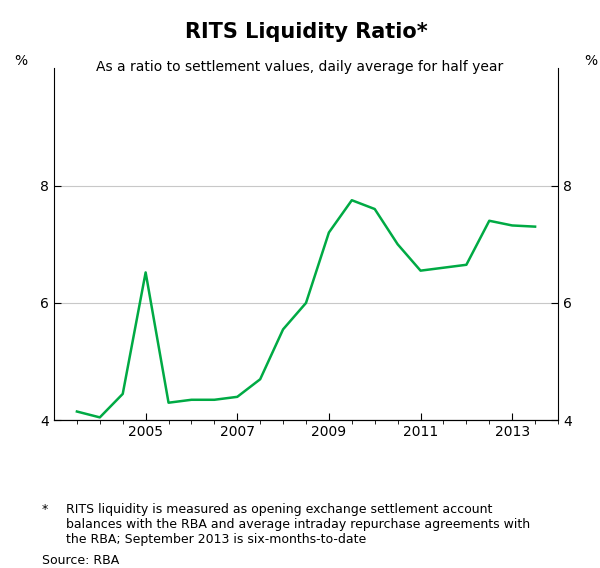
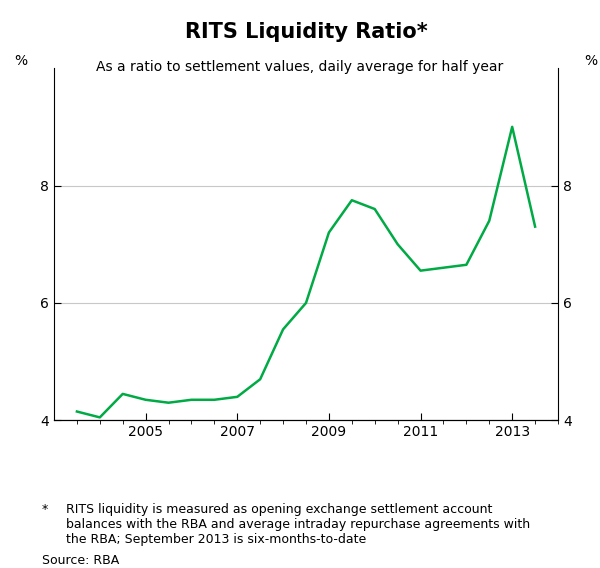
2005: 6.52 -> 4.35
2013: 7.32 -> 9.00
